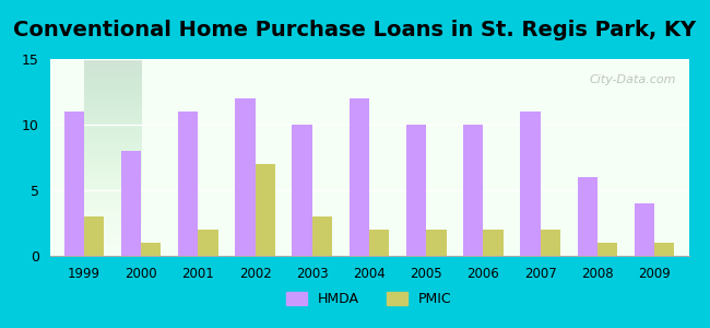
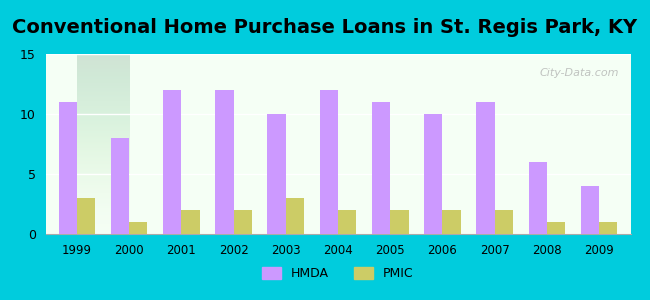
HMDA/2001: 11 -> 12
PMIC/2002: 7 -> 2
HMDA/2005: 10 -> 11
